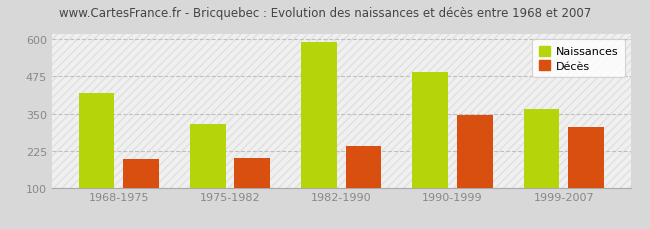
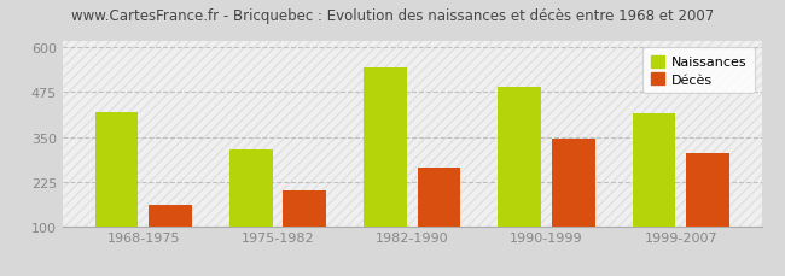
Décès/1968-1975: 195 -> 160
Naissances/1982-1990: 590 -> 545
Décès/1982-1990: 240 -> 265
Naissances/1999-2007: 365 -> 415
